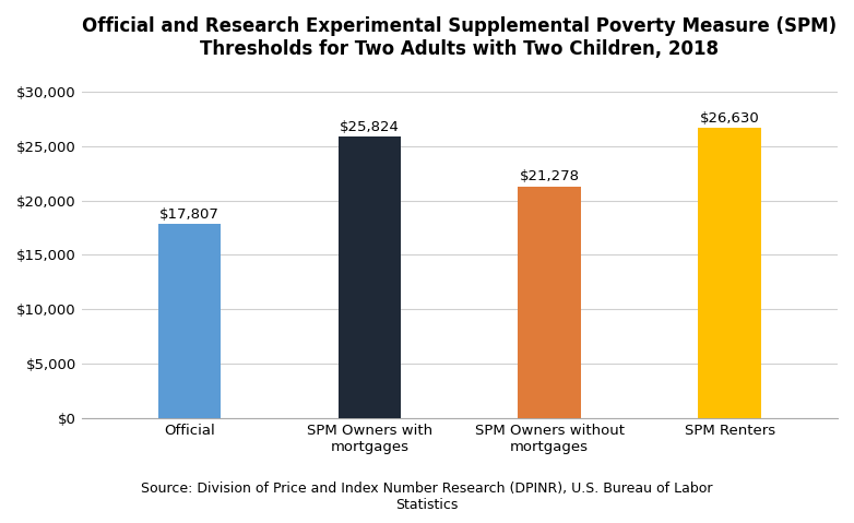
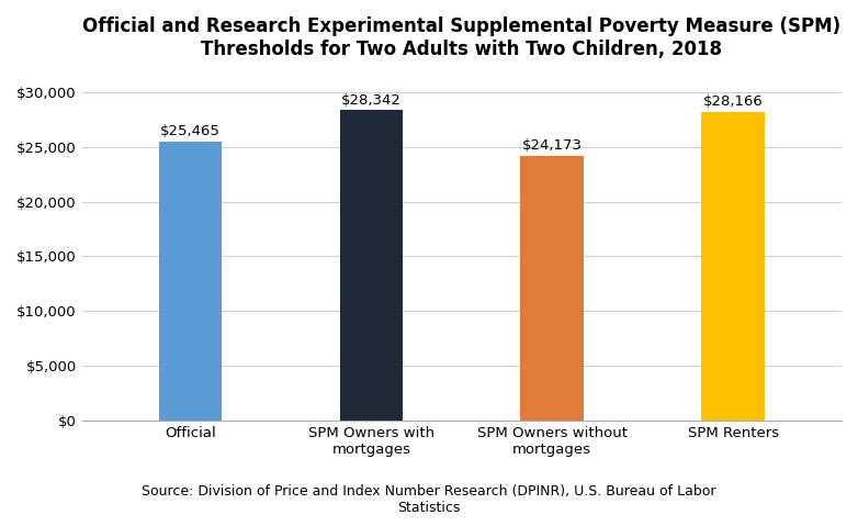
Official: $17,807 -> $25,465
SPM Owners with mortgages: $25,824 -> $28,342
SPM Owners without mortgages: $21,278 -> $24,173
SPM Renters: $26,630 -> $28,166
